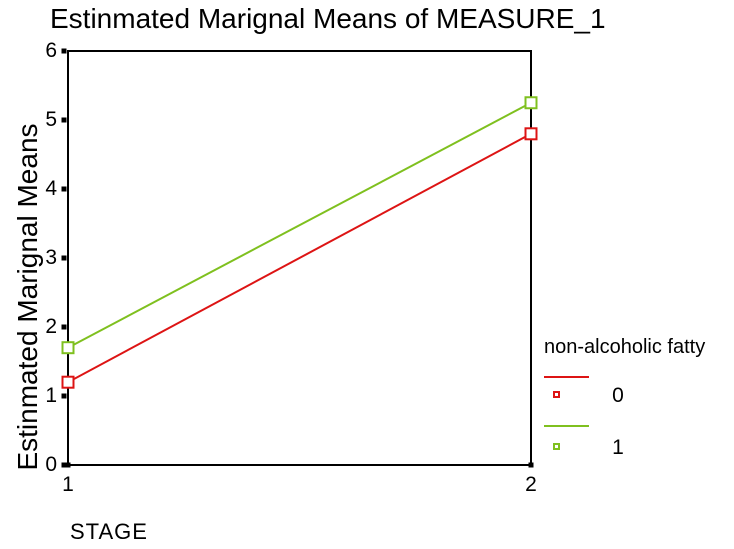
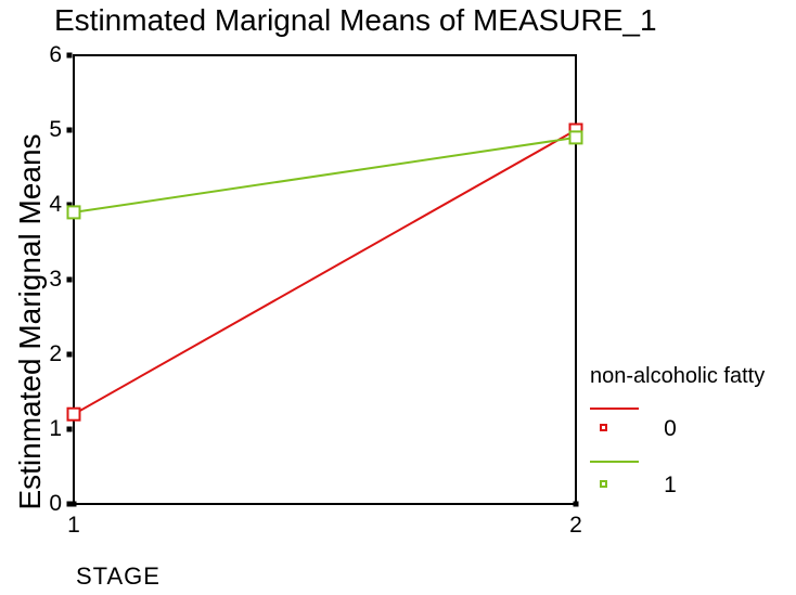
1/1: 1.7 -> 3.9
0/2: 4.8 -> 5.0
1/2: 5.2 -> 4.9
